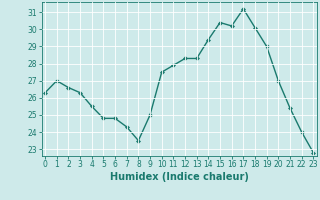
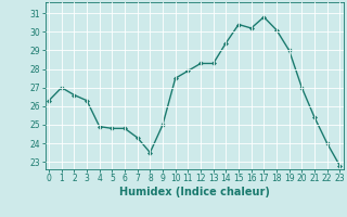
4: 25.5 -> 24.9
17: 31.2 -> 30.8
